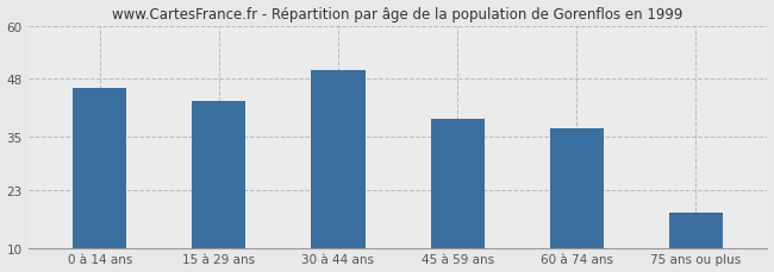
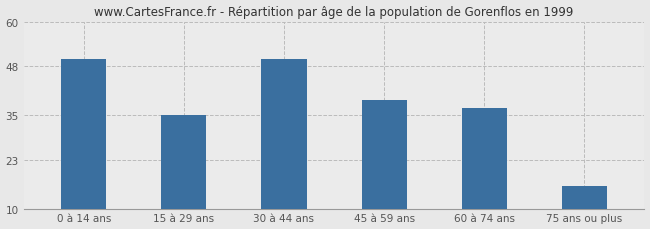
0 à 14 ans: 46 -> 50
15 à 29 ans: 43 -> 35
75 ans ou plus: 18 -> 16
